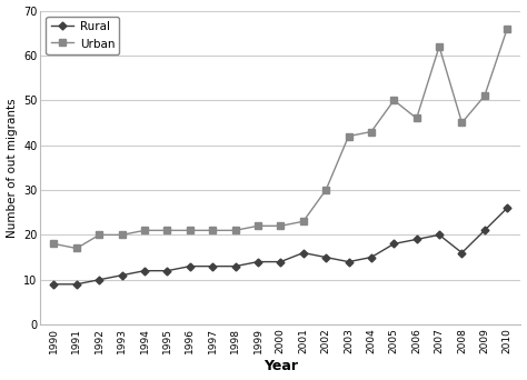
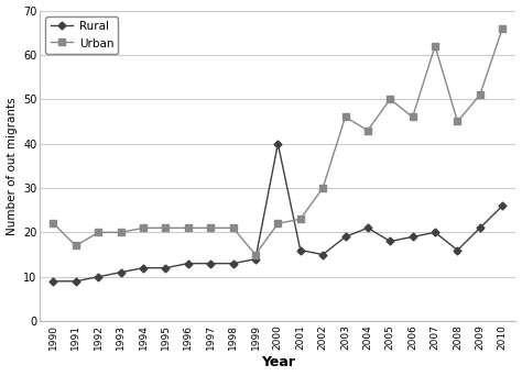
Urban/1990: 18 -> 22
Urban/1999: 22 -> 15
Rural/2000: 14 -> 40
Rural/2003: 14 -> 19
Urban/2003: 42 -> 46
Rural/2004: 15 -> 21
